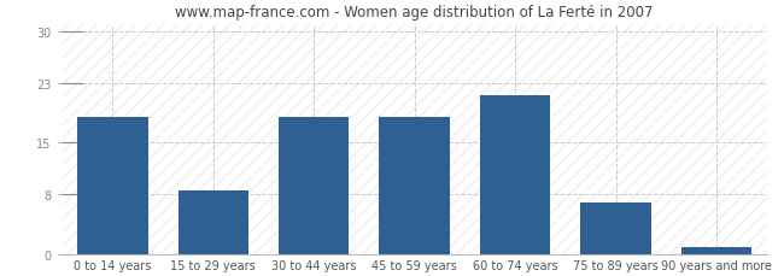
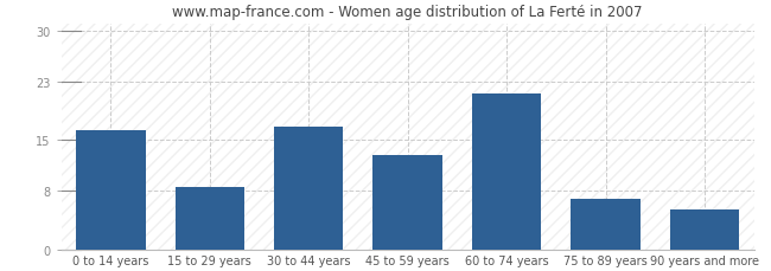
0 to 14 years: 18.5 -> 16.4
30 to 44 years: 18.5 -> 16.8
45 to 59 years: 18.5 -> 13.0
90 years and more: 1.0 -> 5.4
